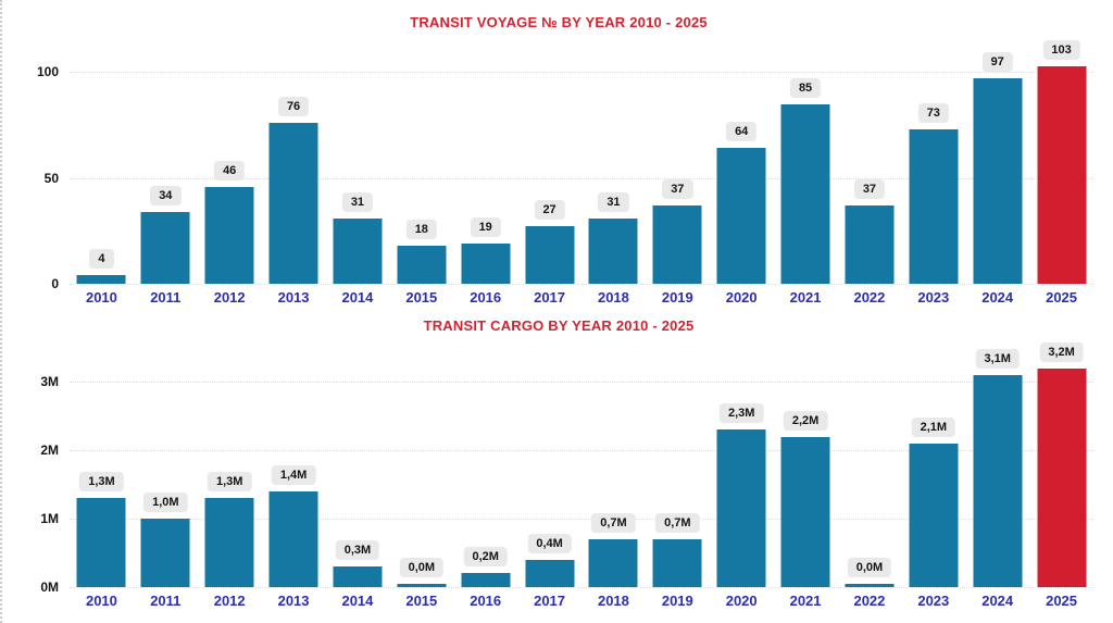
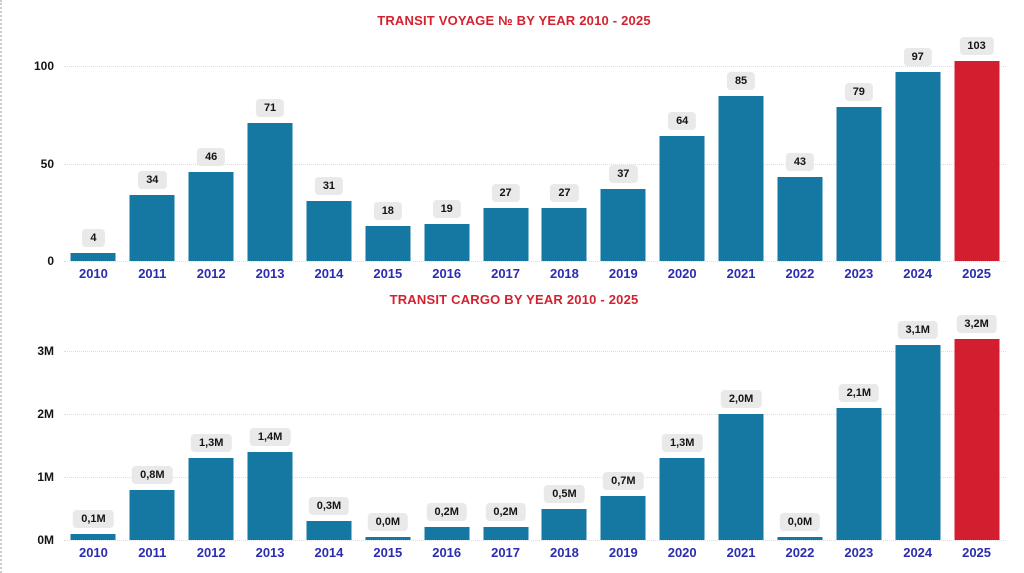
TRANSIT VOYAGE № BY YEAR 2010 - 2025/2013: 76 -> 71
TRANSIT VOYAGE № BY YEAR 2010 - 2025/2018: 31 -> 27
TRANSIT VOYAGE № BY YEAR 2010 - 2025/2022: 37 -> 43
TRANSIT VOYAGE № BY YEAR 2010 - 2025/2023: 73 -> 79
TRANSIT CARGO BY YEAR 2010 - 2025/2010: 1,3M -> 0,1M
TRANSIT CARGO BY YEAR 2010 - 2025/2011: 1,0M -> 0,8M
TRANSIT CARGO BY YEAR 2010 - 2025/2017: 0,4M -> 0,2M
TRANSIT CARGO BY YEAR 2010 - 2025/2018: 0,7M -> 0,5M
TRANSIT CARGO BY YEAR 2010 - 2025/2020: 2,3M -> 1,3M
TRANSIT CARGO BY YEAR 2010 - 2025/2021: 2,2M -> 2,0M
